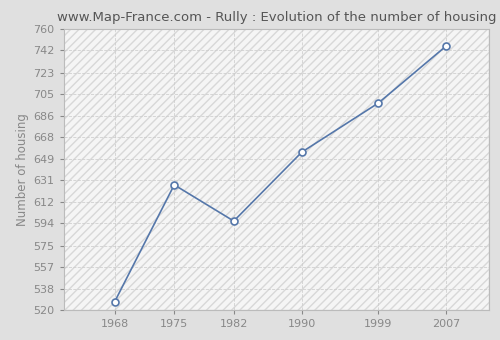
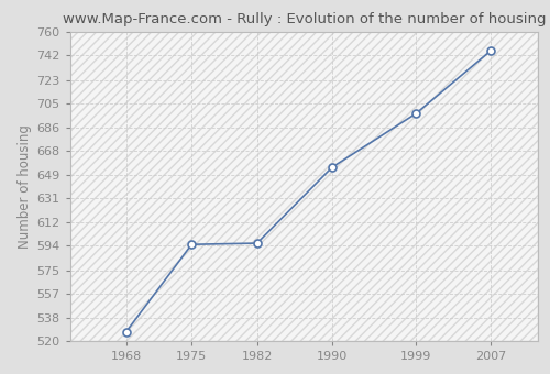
1975: 627 -> 595
